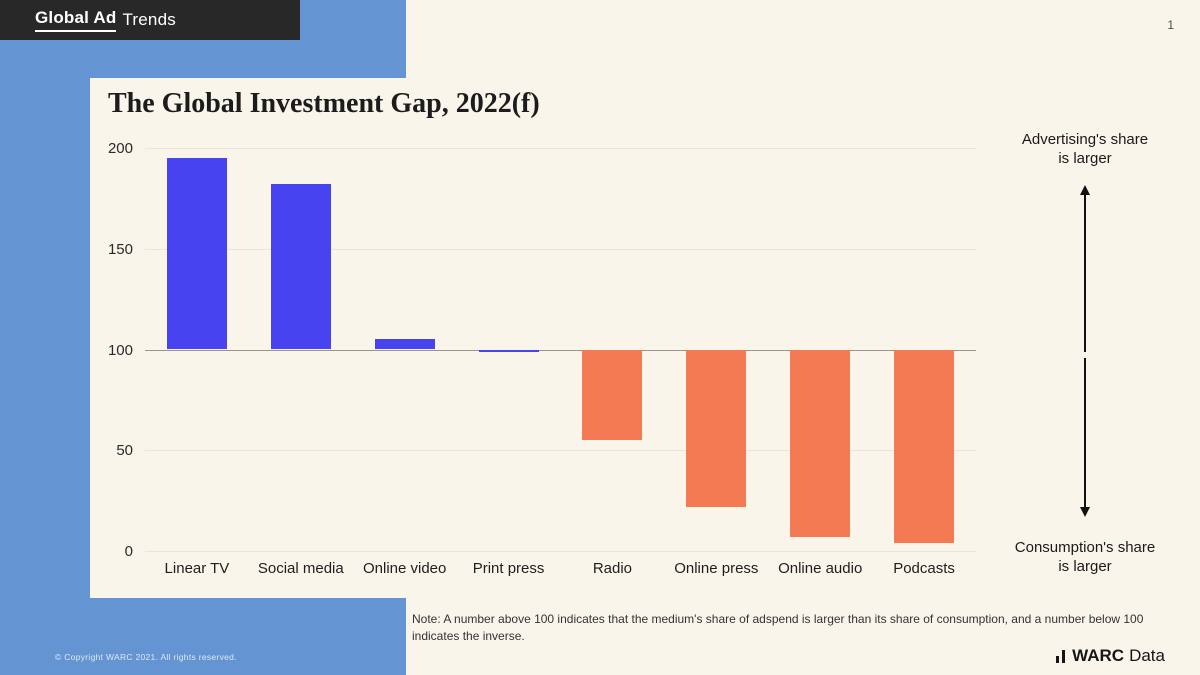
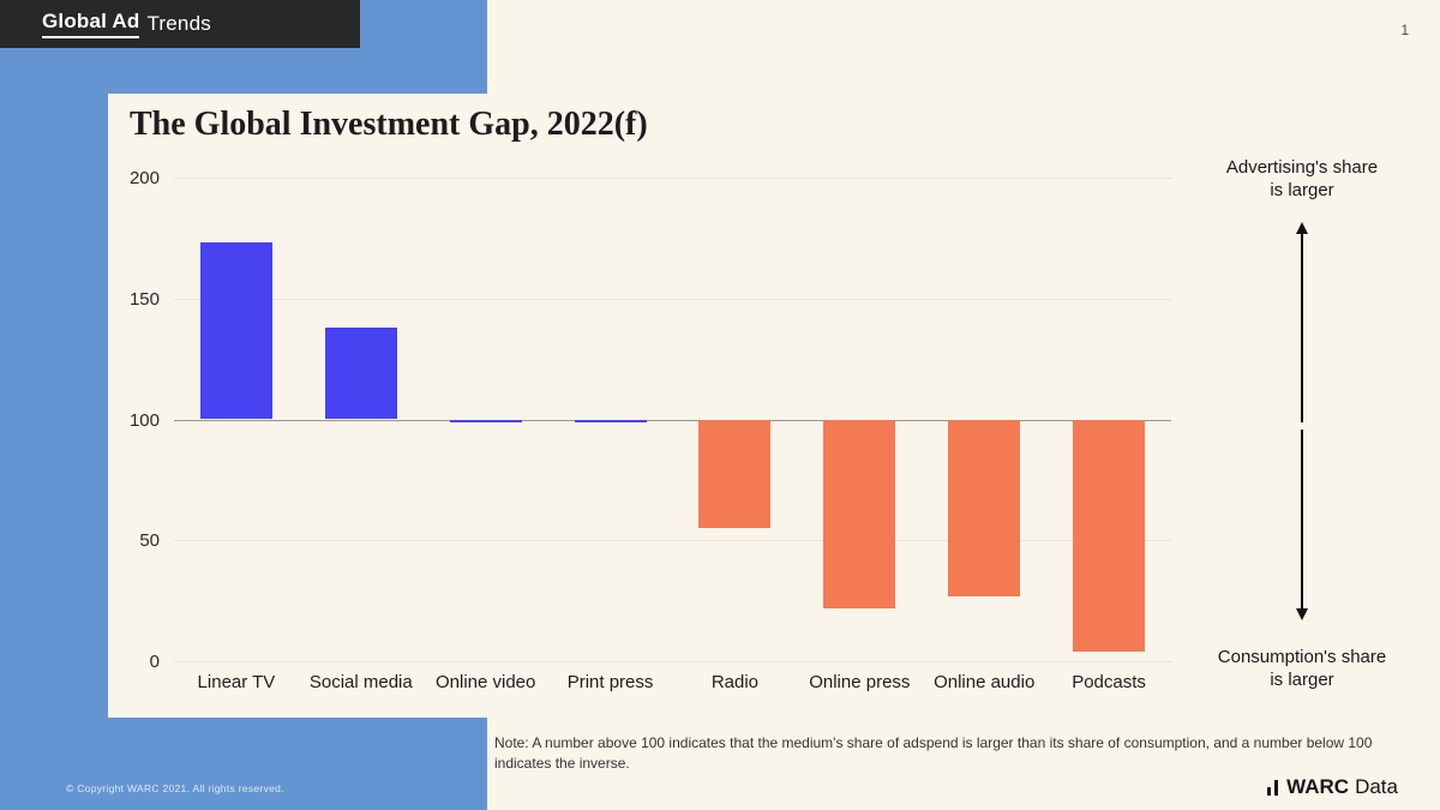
Linear TV: 195 -> 173
Social media: 182 -> 138
Online video: 105 -> 99
Online audio: 7 -> 27
